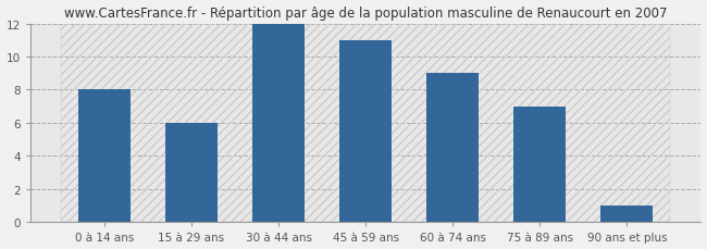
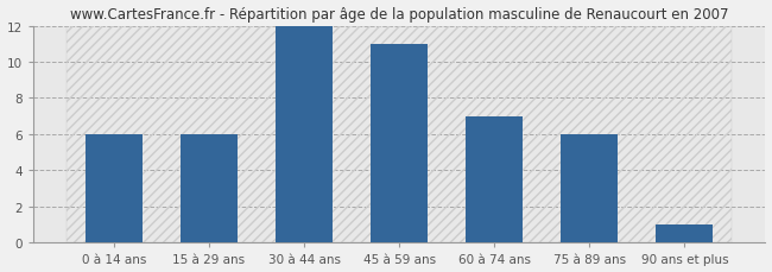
0 à 14 ans: 8 -> 6
60 à 74 ans: 9 -> 7
75 à 89 ans: 7 -> 6
